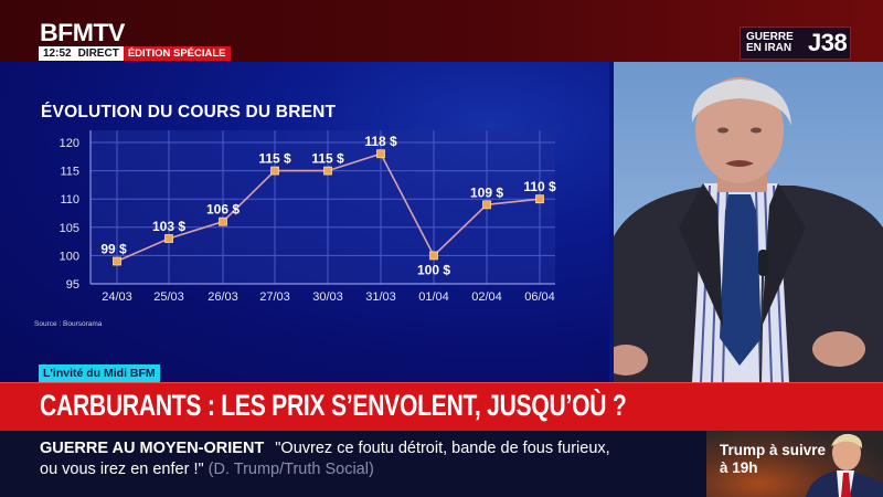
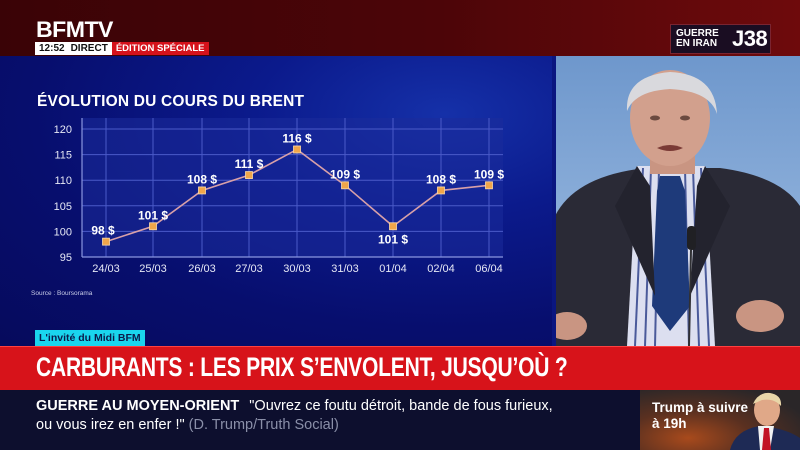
24/03: 99 -> 98
25/03: 103 -> 101
26/03: 106 -> 108
27/03: 115 -> 111
30/03: 115 -> 116
31/03: 118 -> 109
01/04: 100 -> 101
02/04: 109 -> 108
06/04: 110 -> 109
